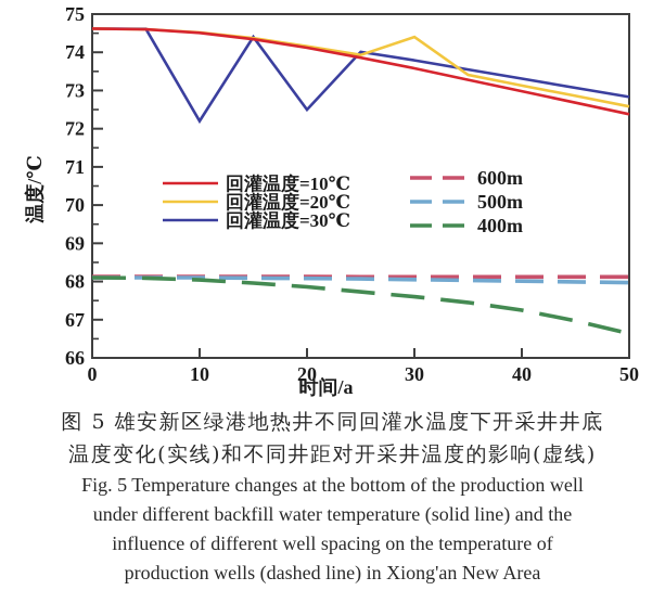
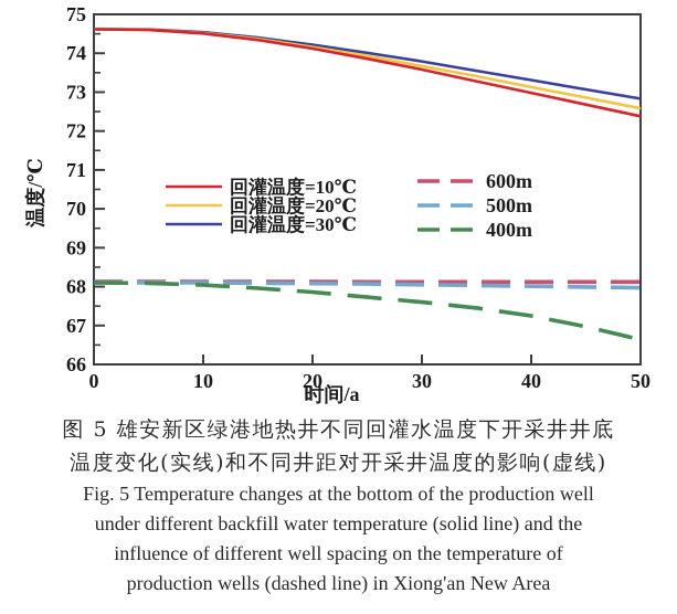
回灌温度=30℃/10: 72.2 -> 74.5
回灌温度=30℃/20: 72.5 -> 74.2
回灌温度=20℃/30: 74.4 -> 73.7
